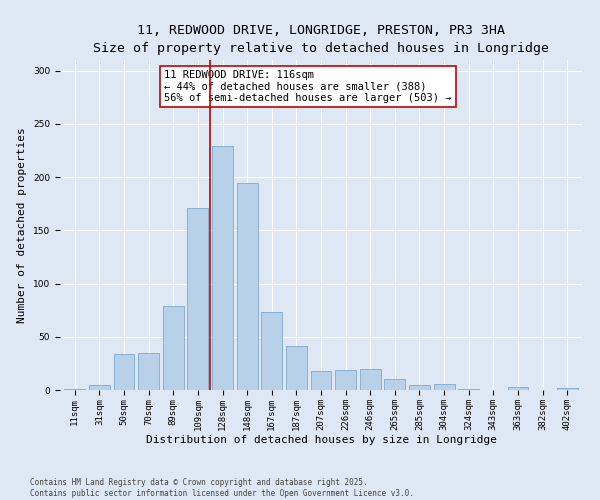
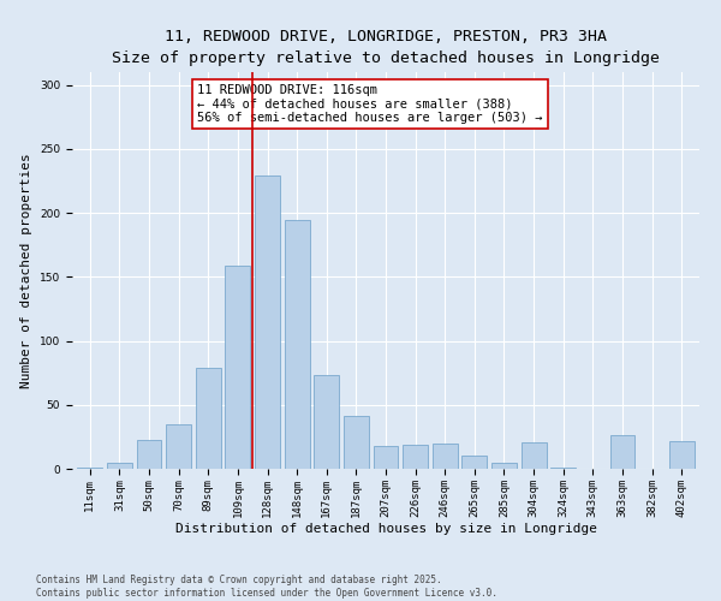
50sqm: 34 -> 23
109sqm: 171 -> 159
304sqm: 6 -> 21
363sqm: 3 -> 26
402sqm: 2 -> 22
